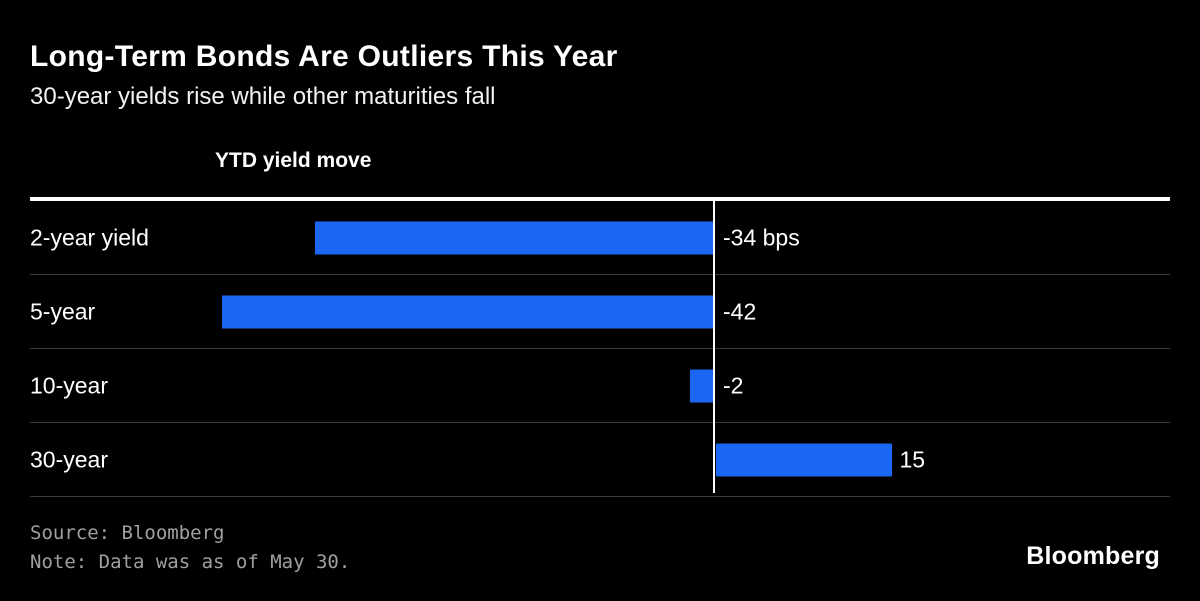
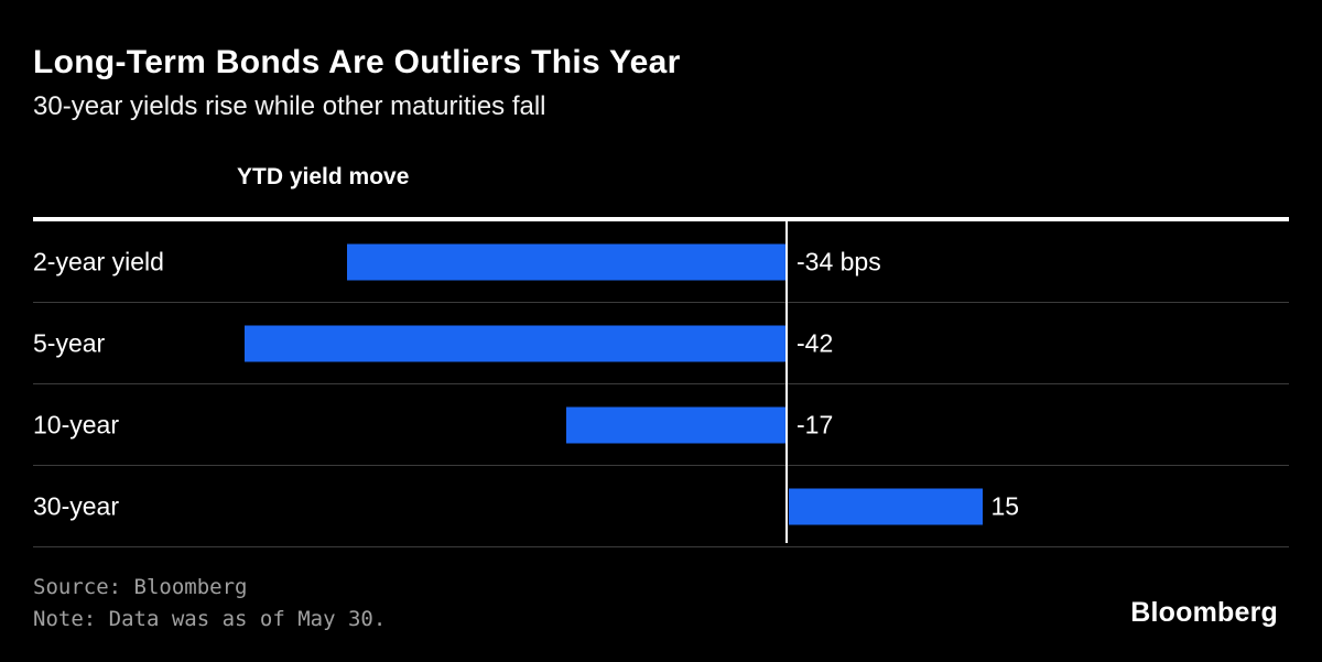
10-year: -2 -> -17
